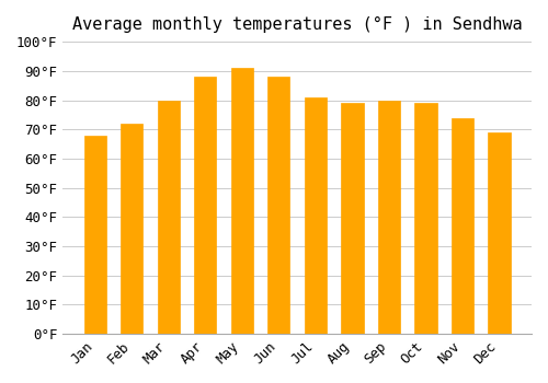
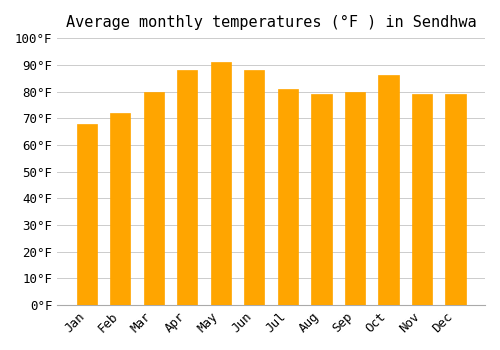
Oct: 79°F -> 86°F
Nov: 74°F -> 79°F
Dec: 69°F -> 79°F
